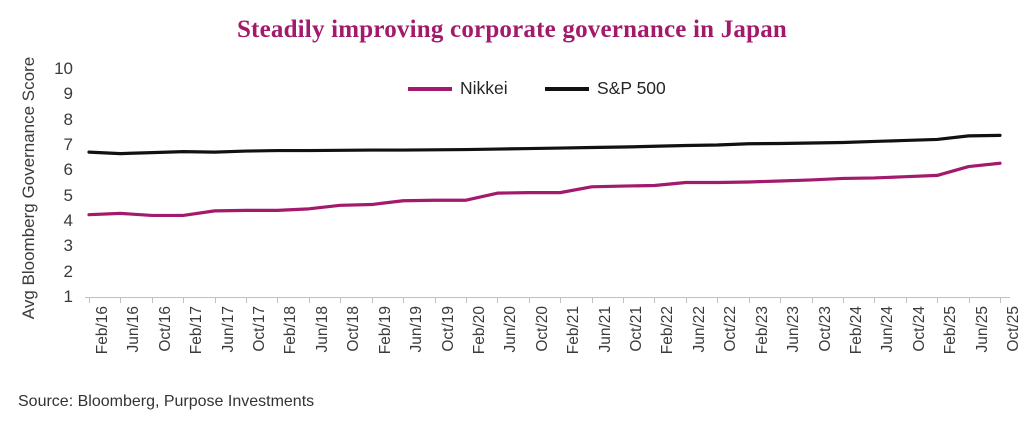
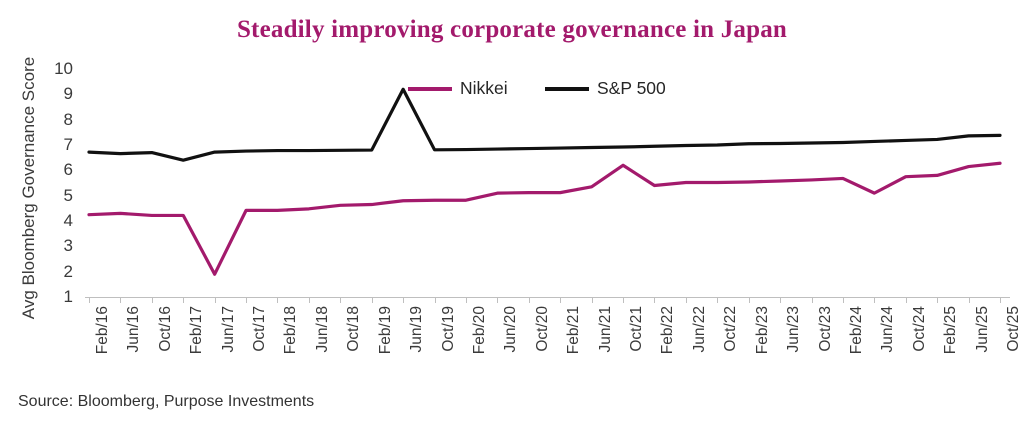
S&P 500/Feb/17: 6.7 -> 6.4
Nikkei/Jun/17: 4.4 -> 1.9
S&P 500/Jun/19: 6.8 -> 9.2
Nikkei/Oct/21: 5.4 -> 6.2
Nikkei/Jun/24: 5.7 -> 5.1
